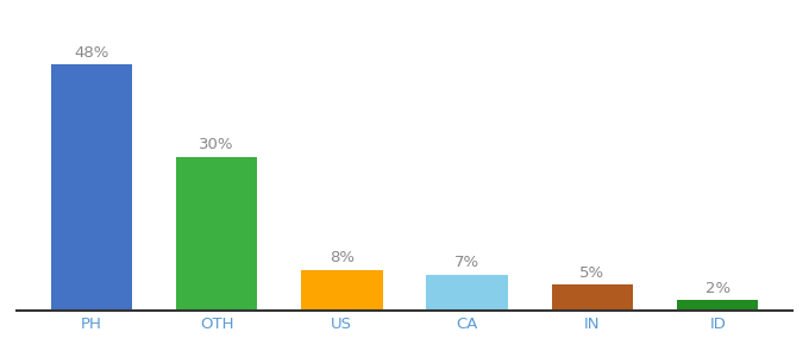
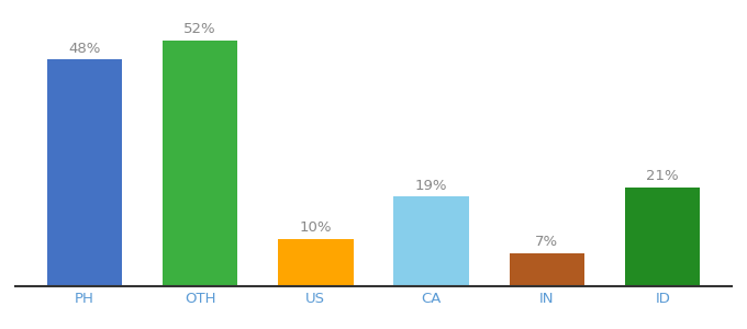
OTH: 30% -> 52%
US: 8% -> 10%
CA: 7% -> 19%
IN: 5% -> 7%
ID: 2% -> 21%
